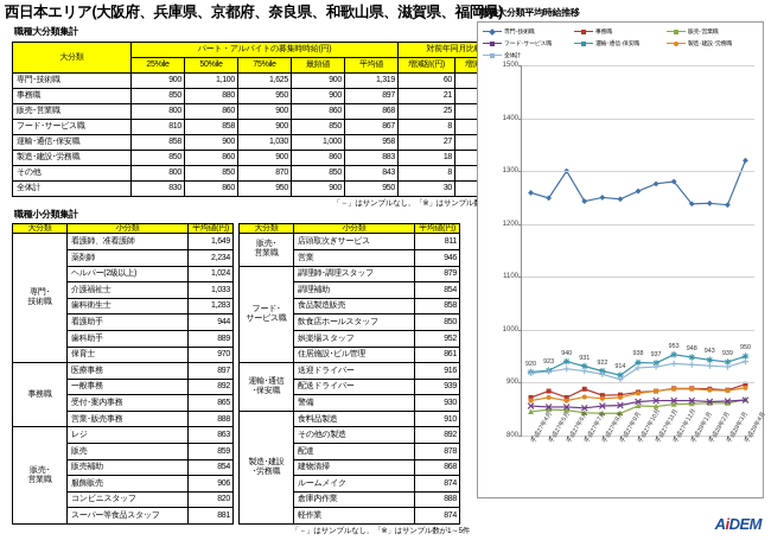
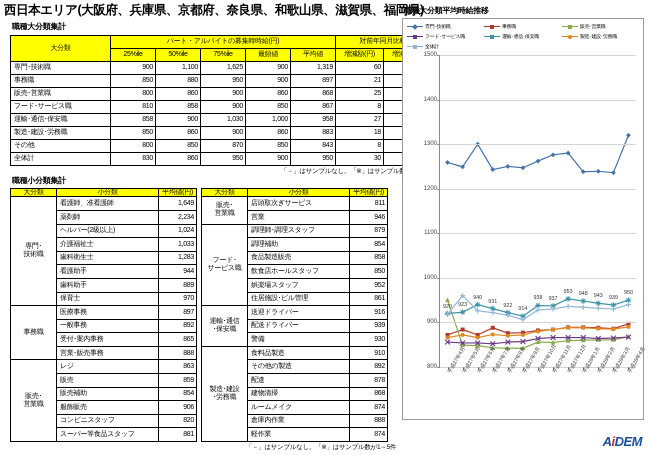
販売･営業職/平成27年4月: 840 -> 950
全体計/平成27年5月: 920 -> 960
